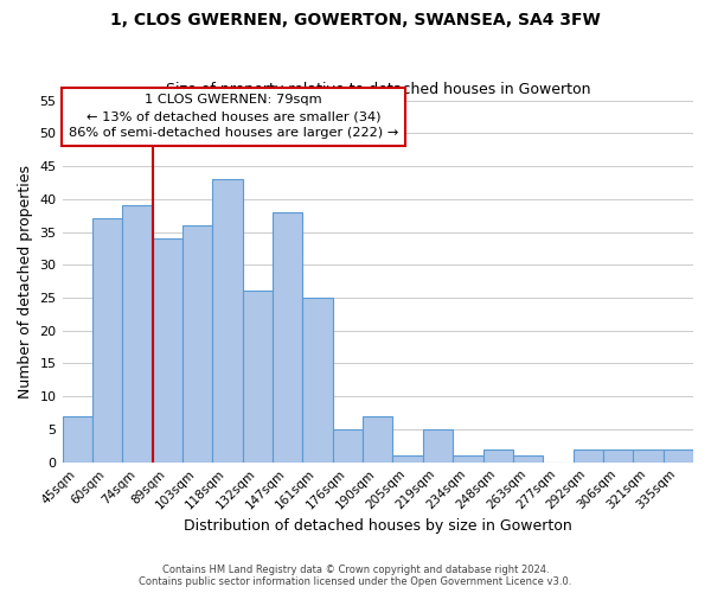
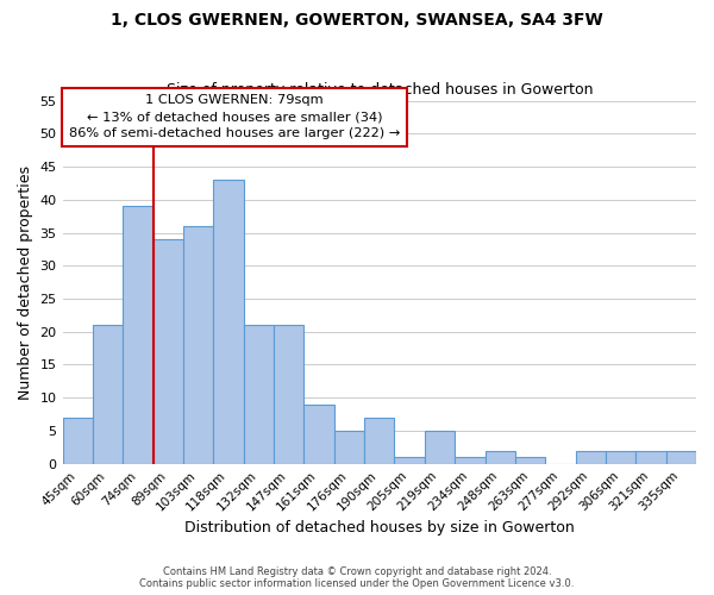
60sqm: 37 -> 21
132sqm: 26 -> 21
147sqm: 38 -> 21
161sqm: 25 -> 9
